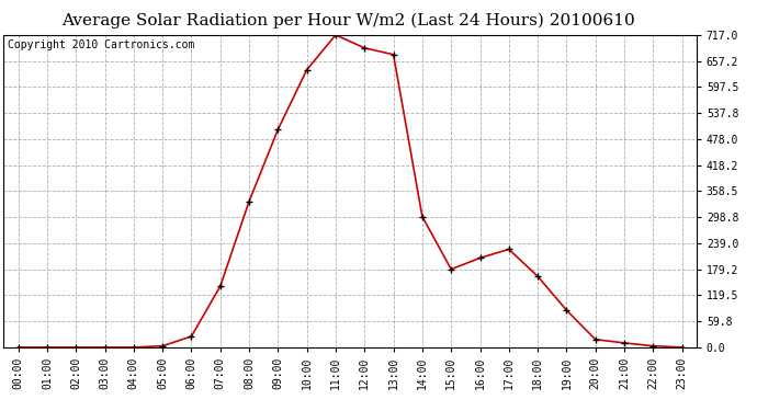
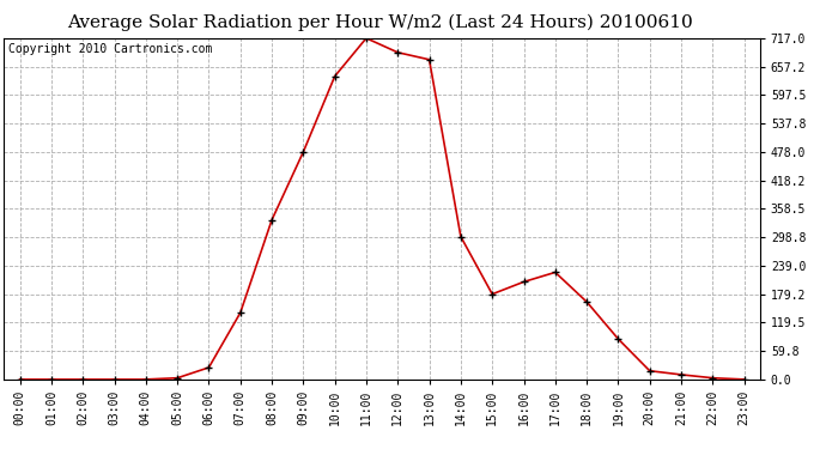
09:00: 500 -> 478
